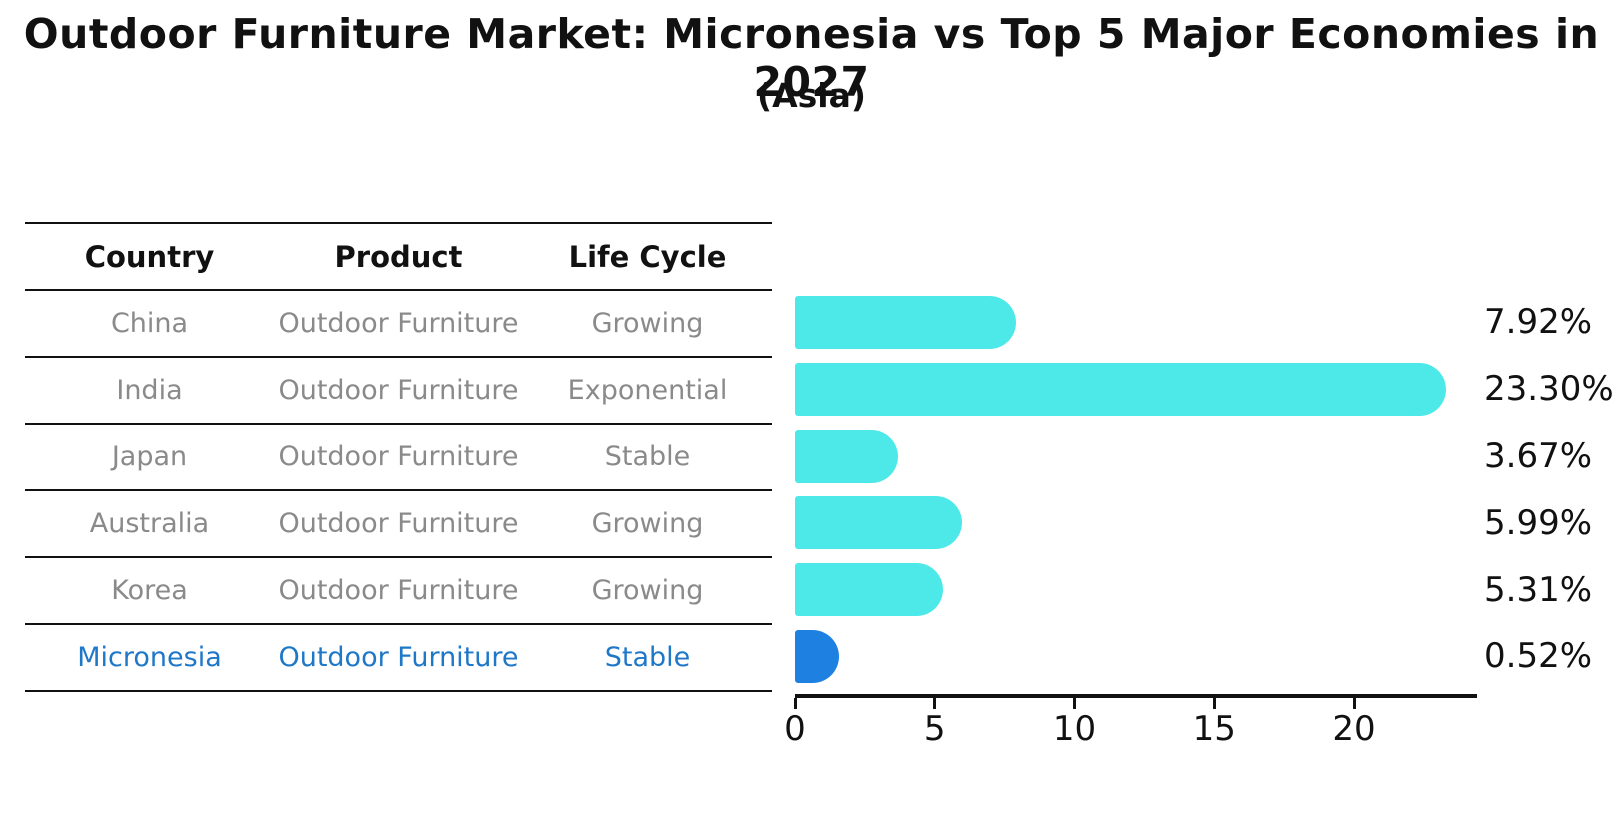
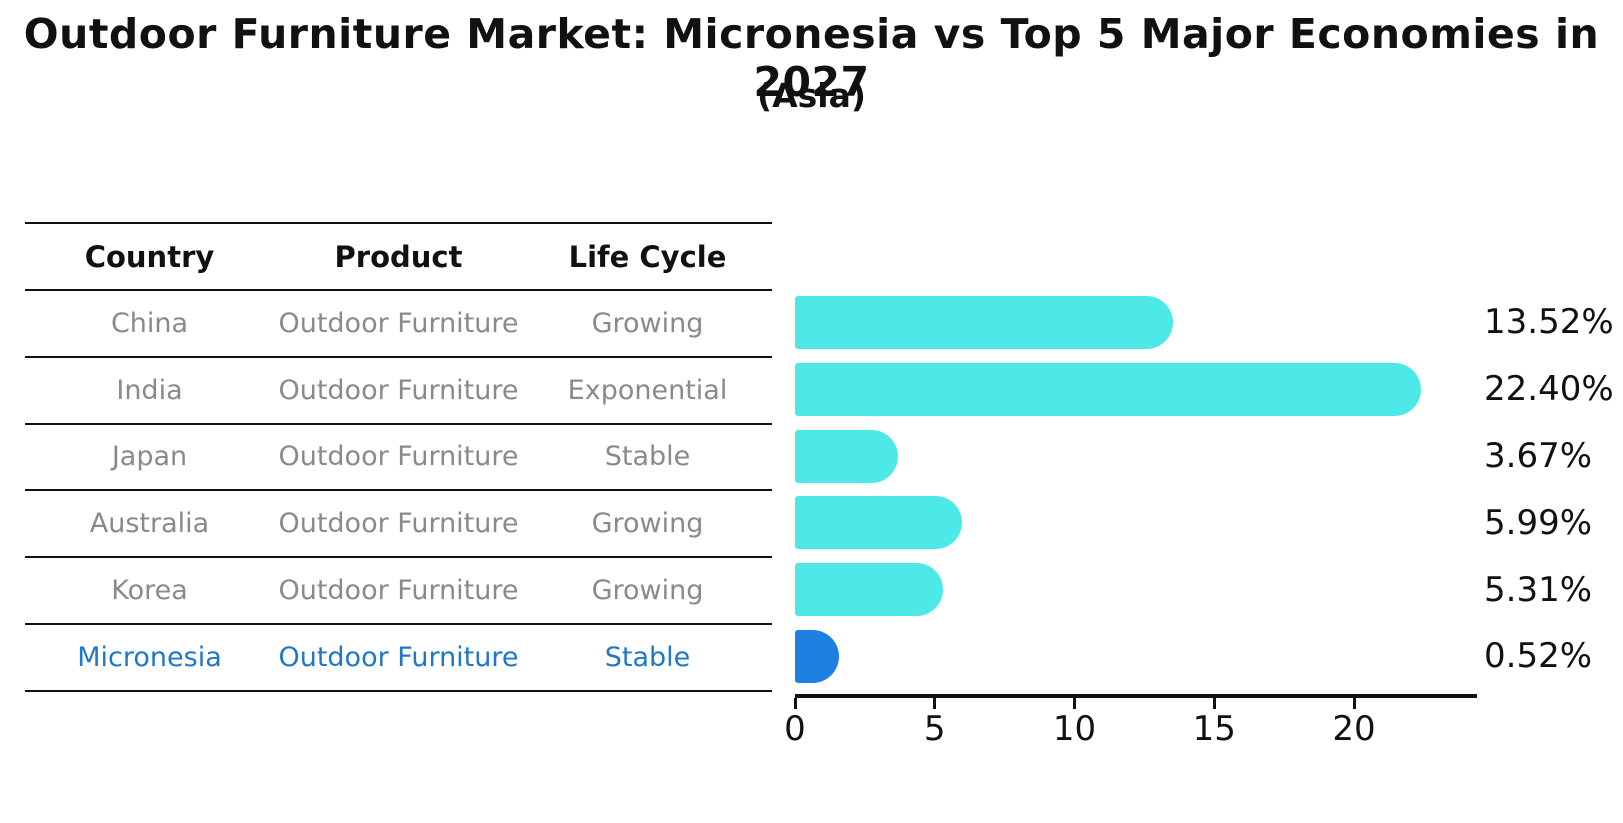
China: 7.92% -> 13.52%
India: 23.30% -> 22.40%
